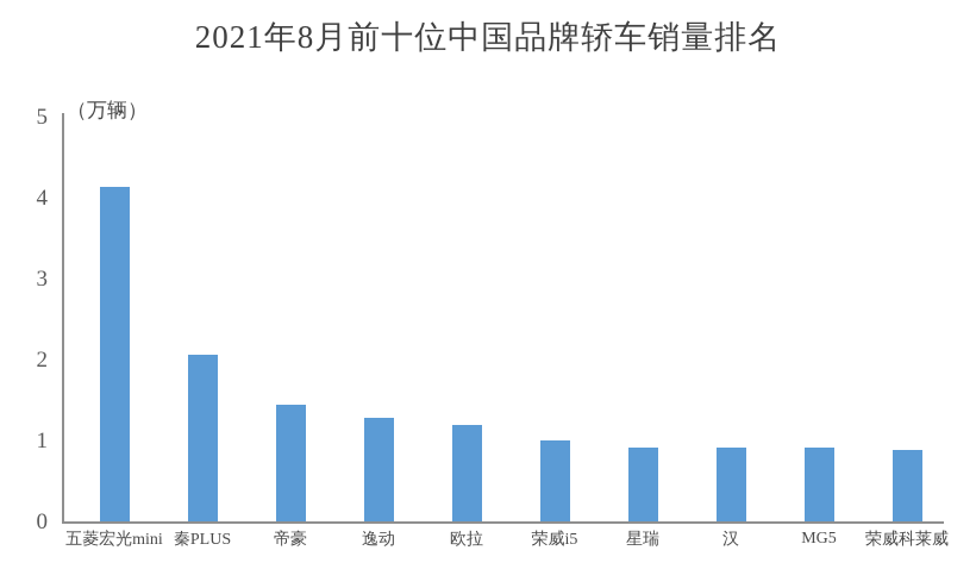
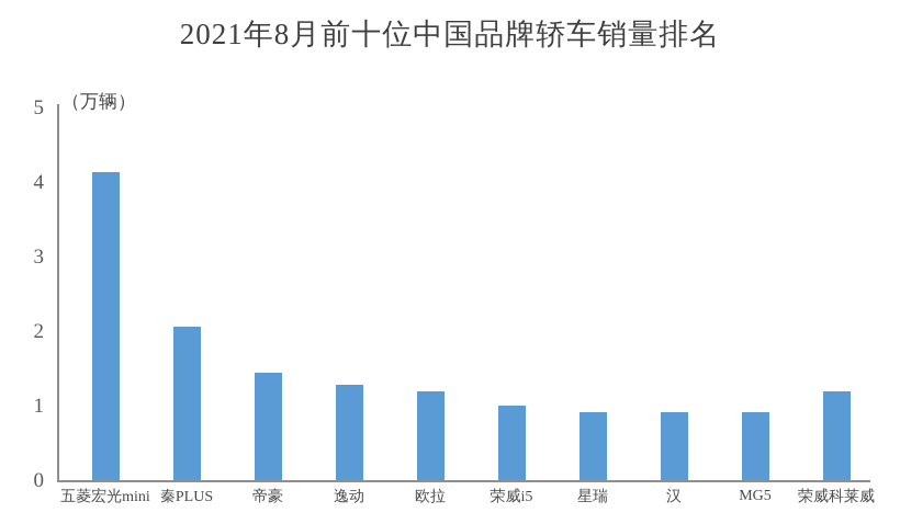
荣威科莱威: 0.9 -> 1.2
